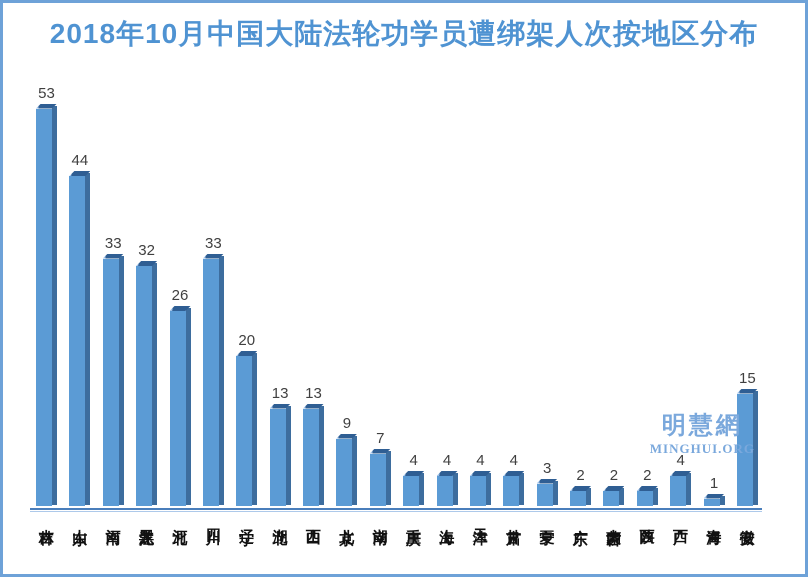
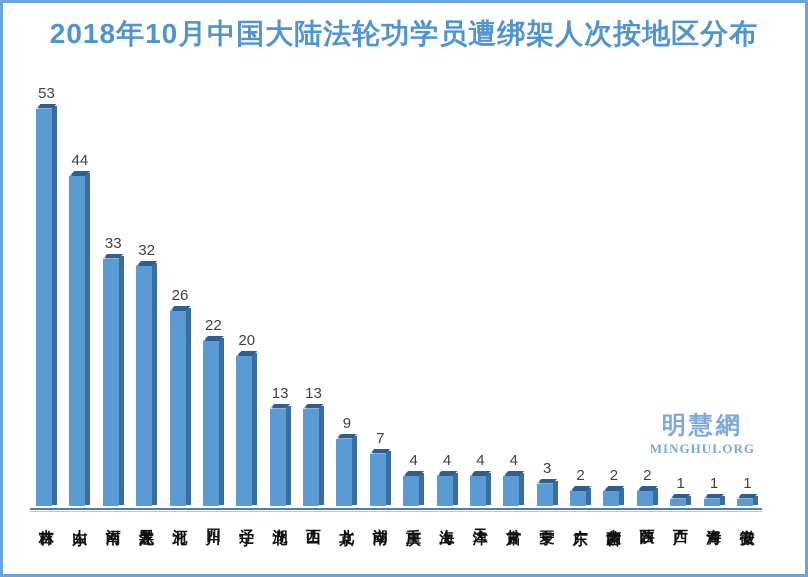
四川: 33 -> 22
广西: 4 -> 1
安徽: 15 -> 1
